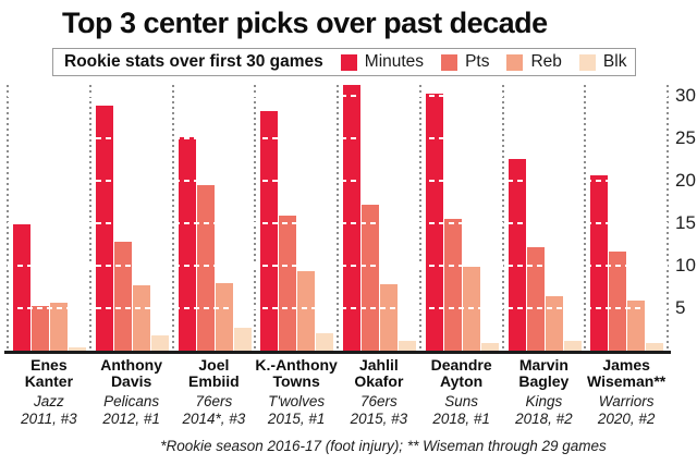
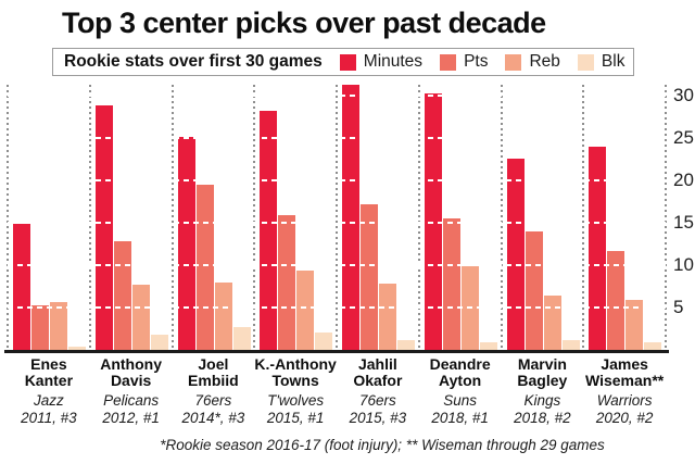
Pts/Marvin Bagley: 12 -> 14
Minutes/James Wiseman**: 21 -> 24
